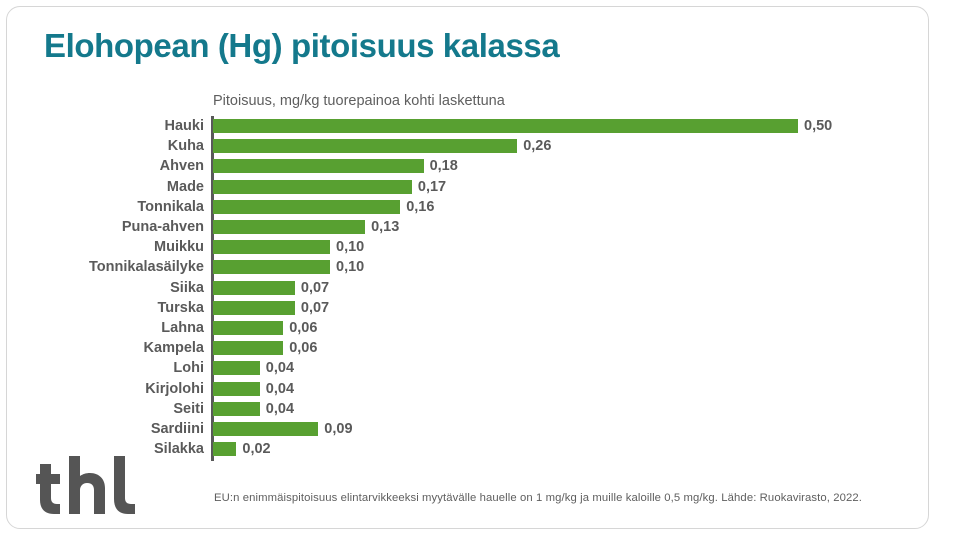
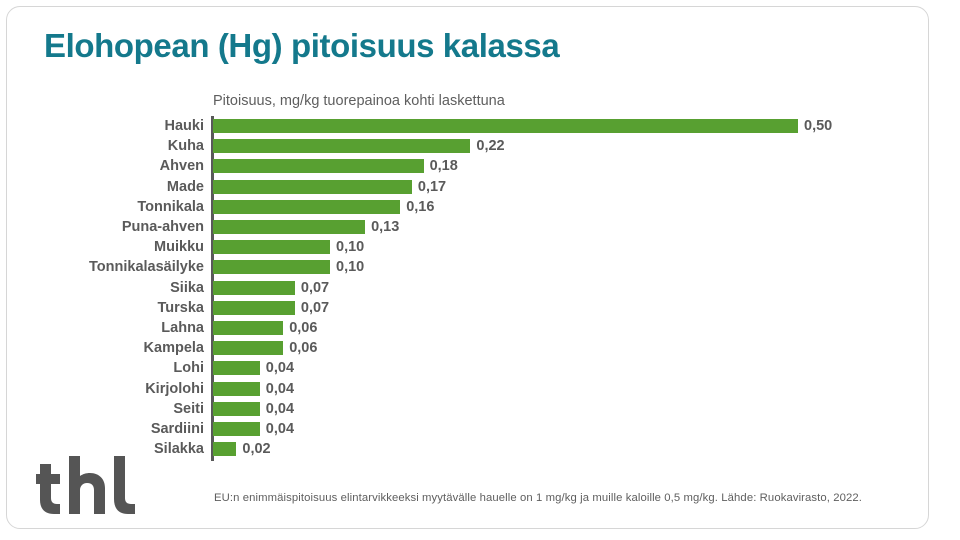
Kuha: 0,26 -> 0,22
Sardiini: 0,09 -> 0,04
